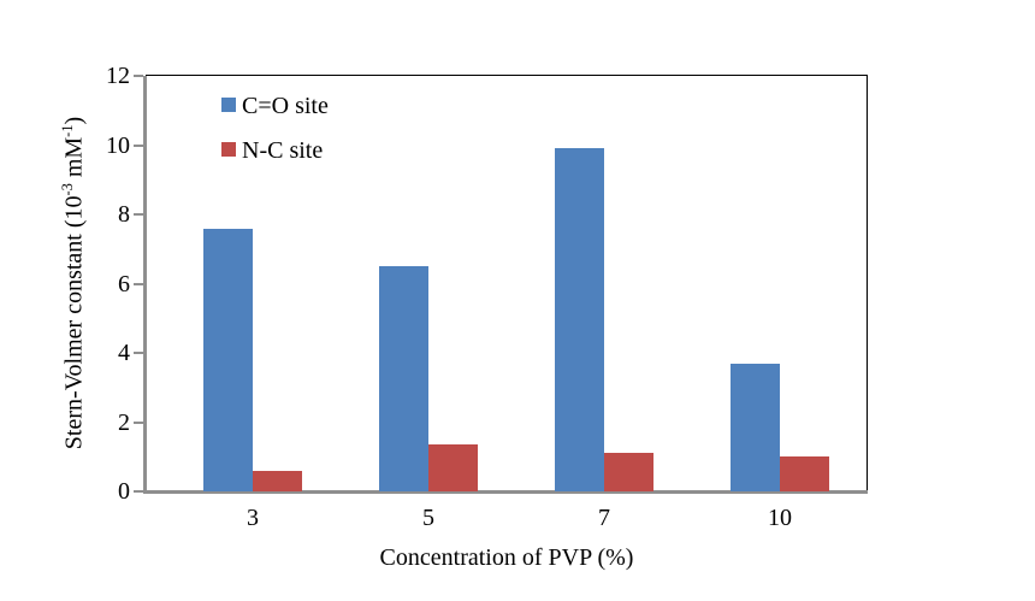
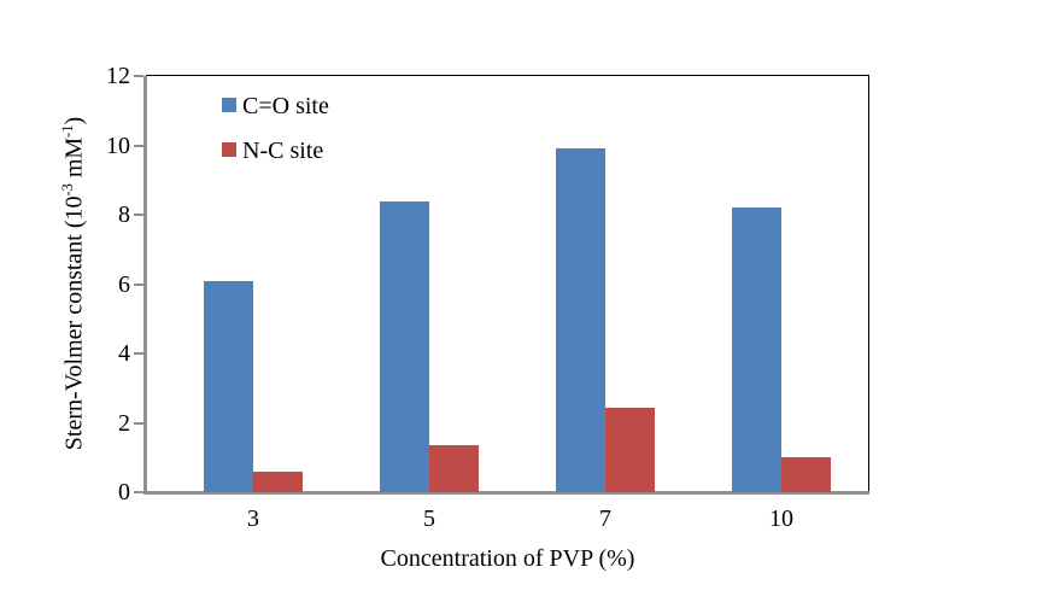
C=O site/3: 7.6 -> 6.1
C=O site/5: 6.5 -> 8.4
N-C site/7: 1.1 -> 2.5
C=O site/10: 3.7 -> 8.2
